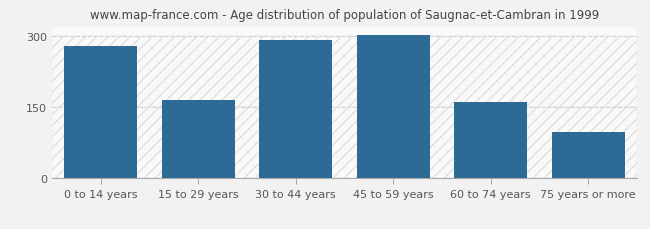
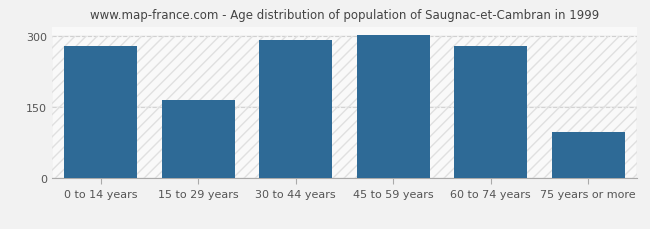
60 to 74 years: 162 -> 280
